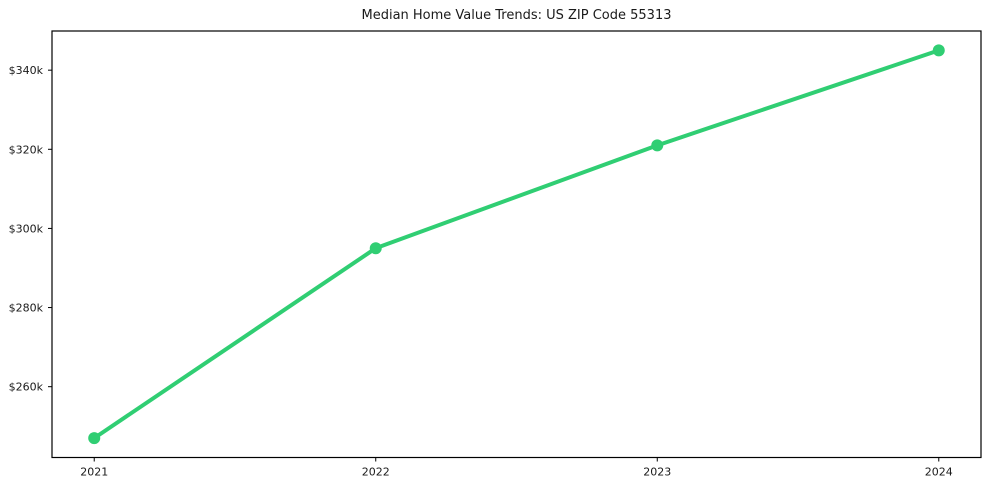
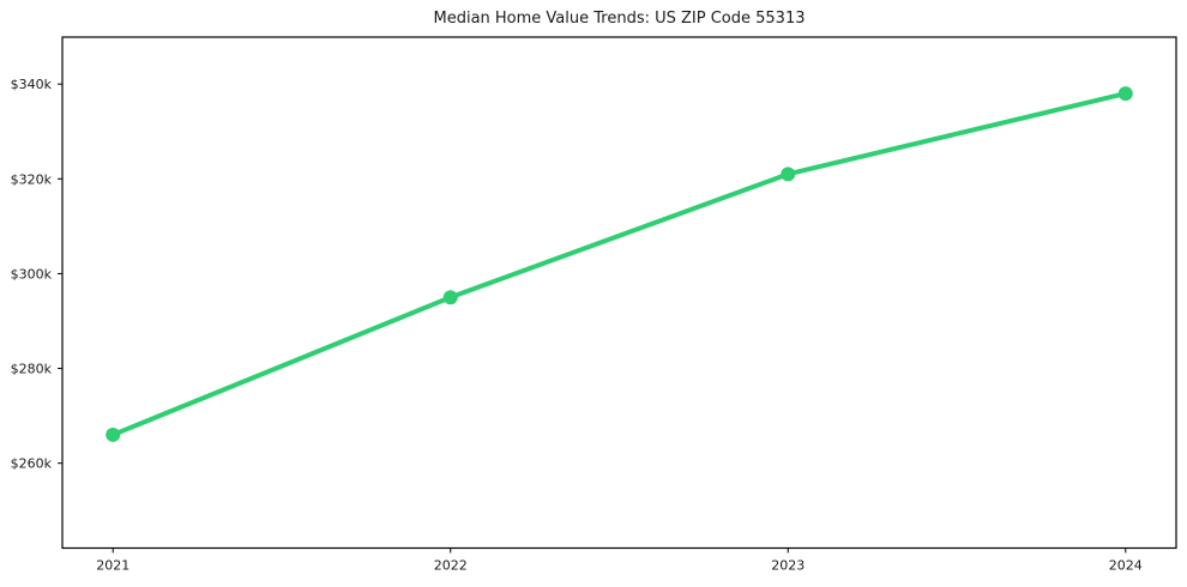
2021: $247k -> $266k
2024: $345k -> $338k
